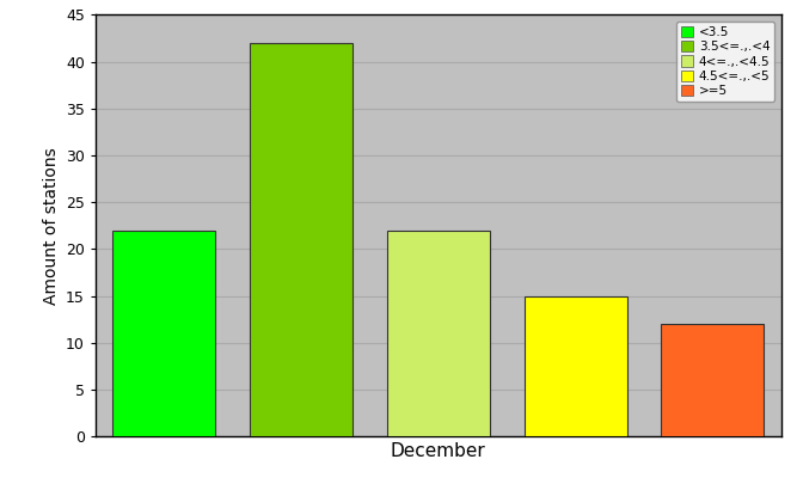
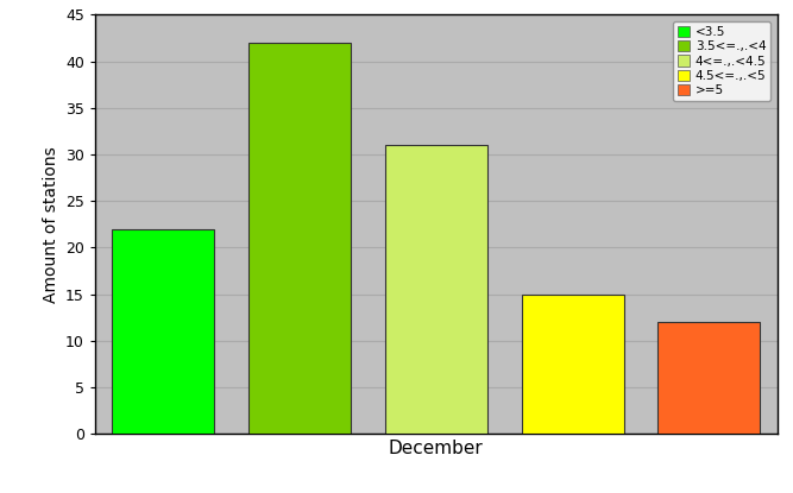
December: 22 -> 31
